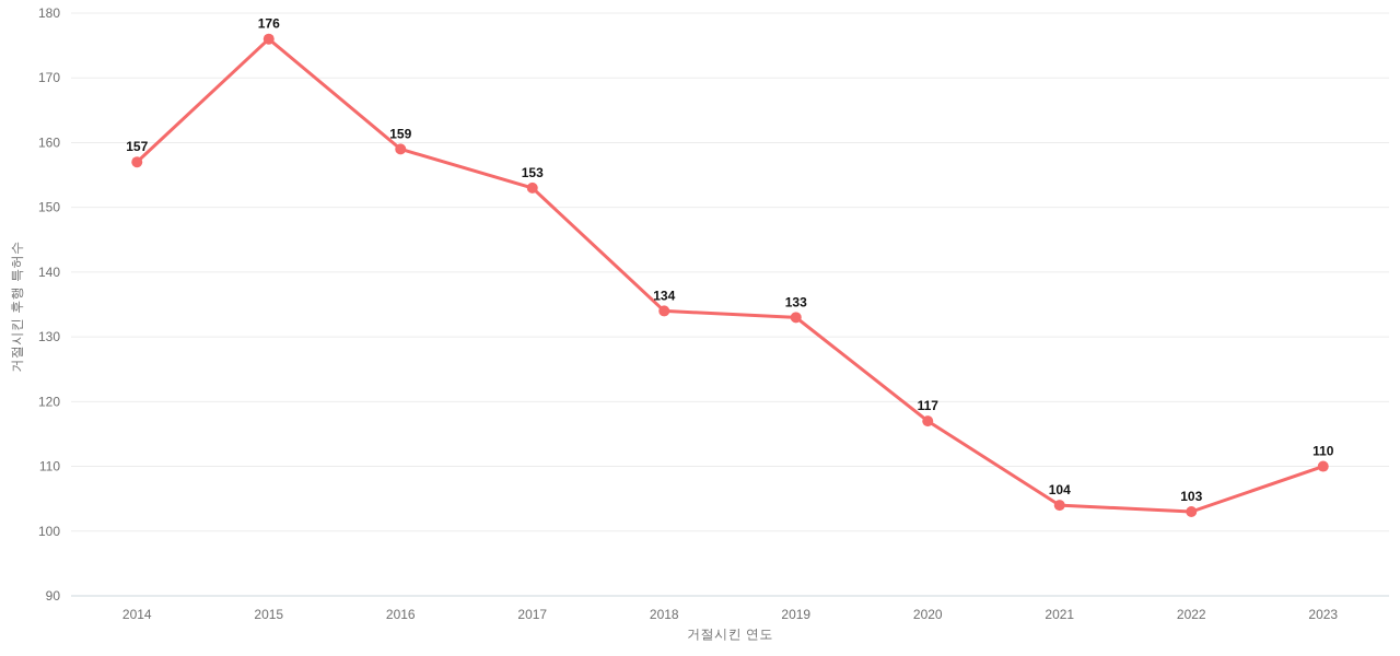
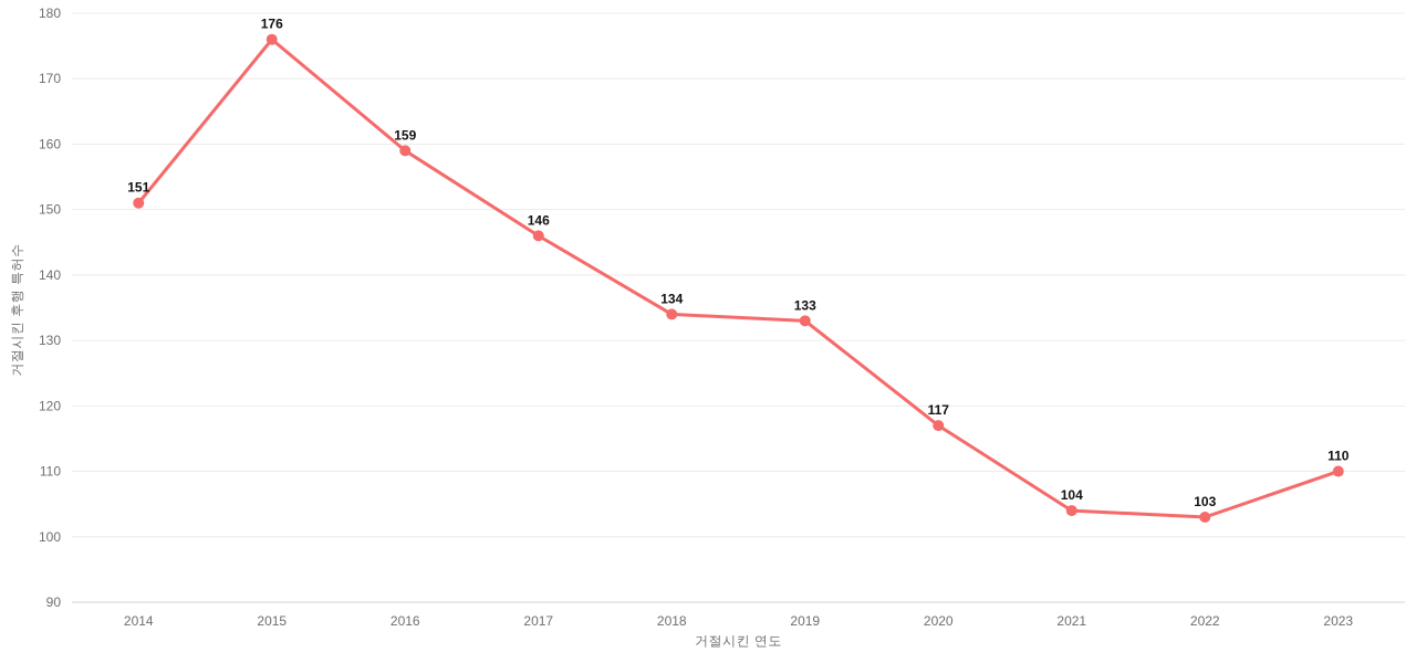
2014: 157 -> 151
2017: 153 -> 146
